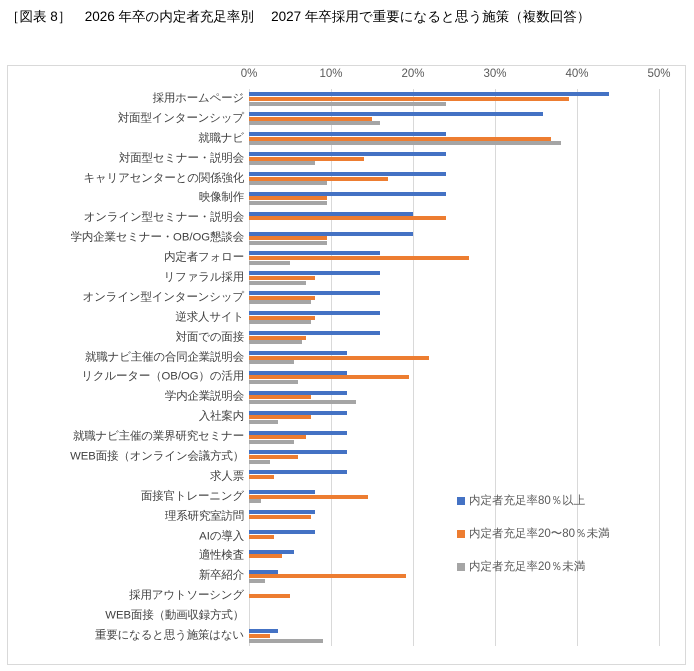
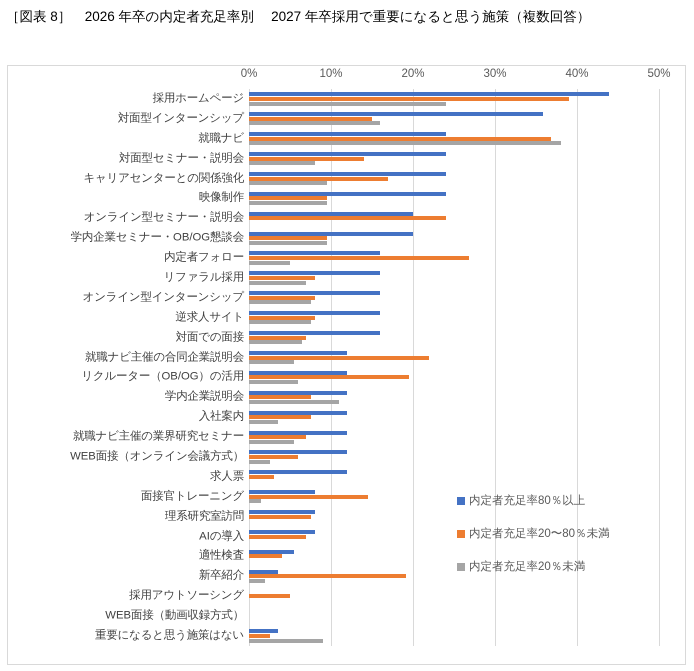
内定者充足率20％未満/学内企業説明会: 13% -> 11%
内定者充足率20〜80％未満/AIの導入: 3% -> 7%
